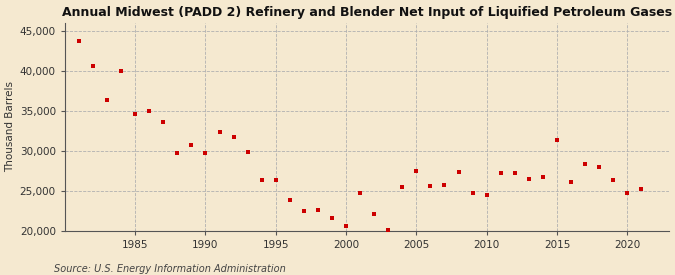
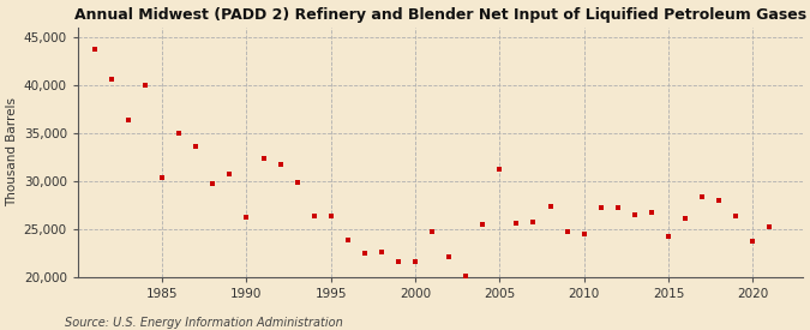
1985: 34,600 -> 30,400
1990: 29,700 -> 26,200
2000: 20,700 -> 21,600
2005: 27,500 -> 31,200
2015: 31,300 -> 24,200
2020: 24,800 -> 23,800
